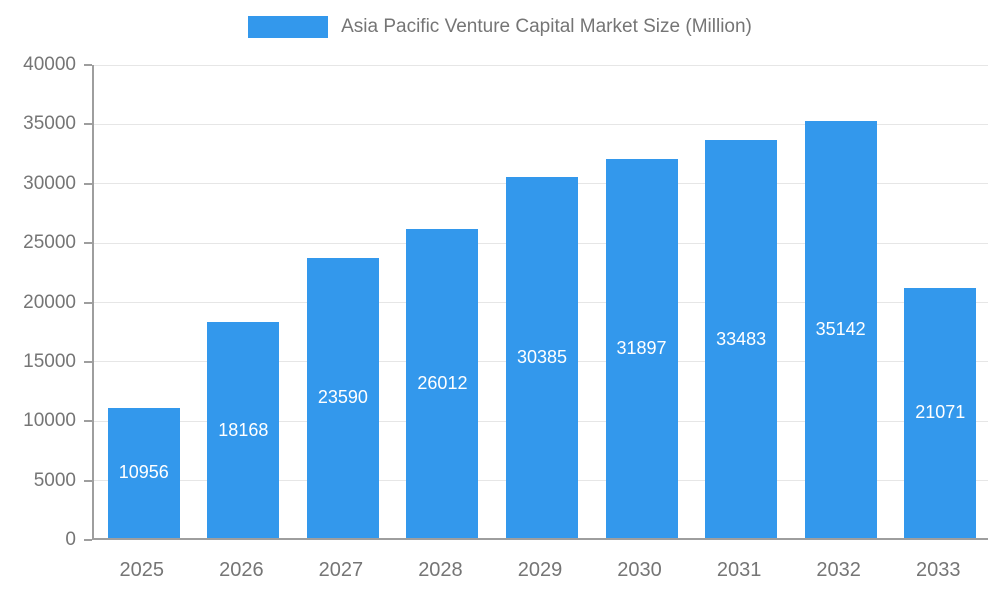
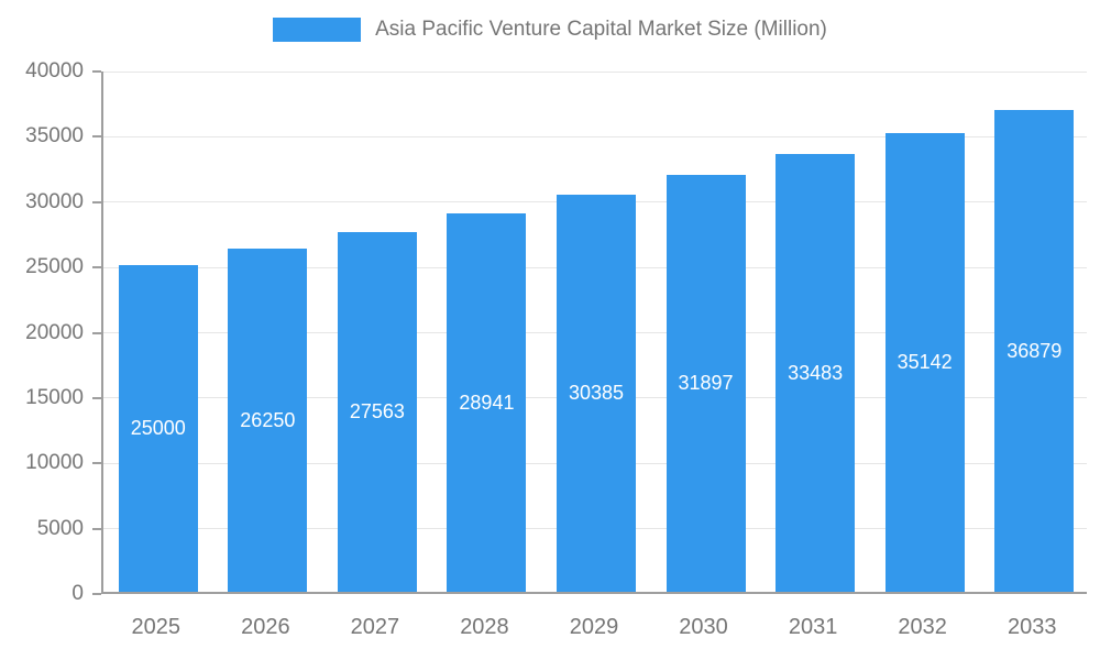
2025: 10956 -> 25000
2026: 18168 -> 26250
2027: 23590 -> 27563
2028: 26012 -> 28941
2033: 21071 -> 36879
